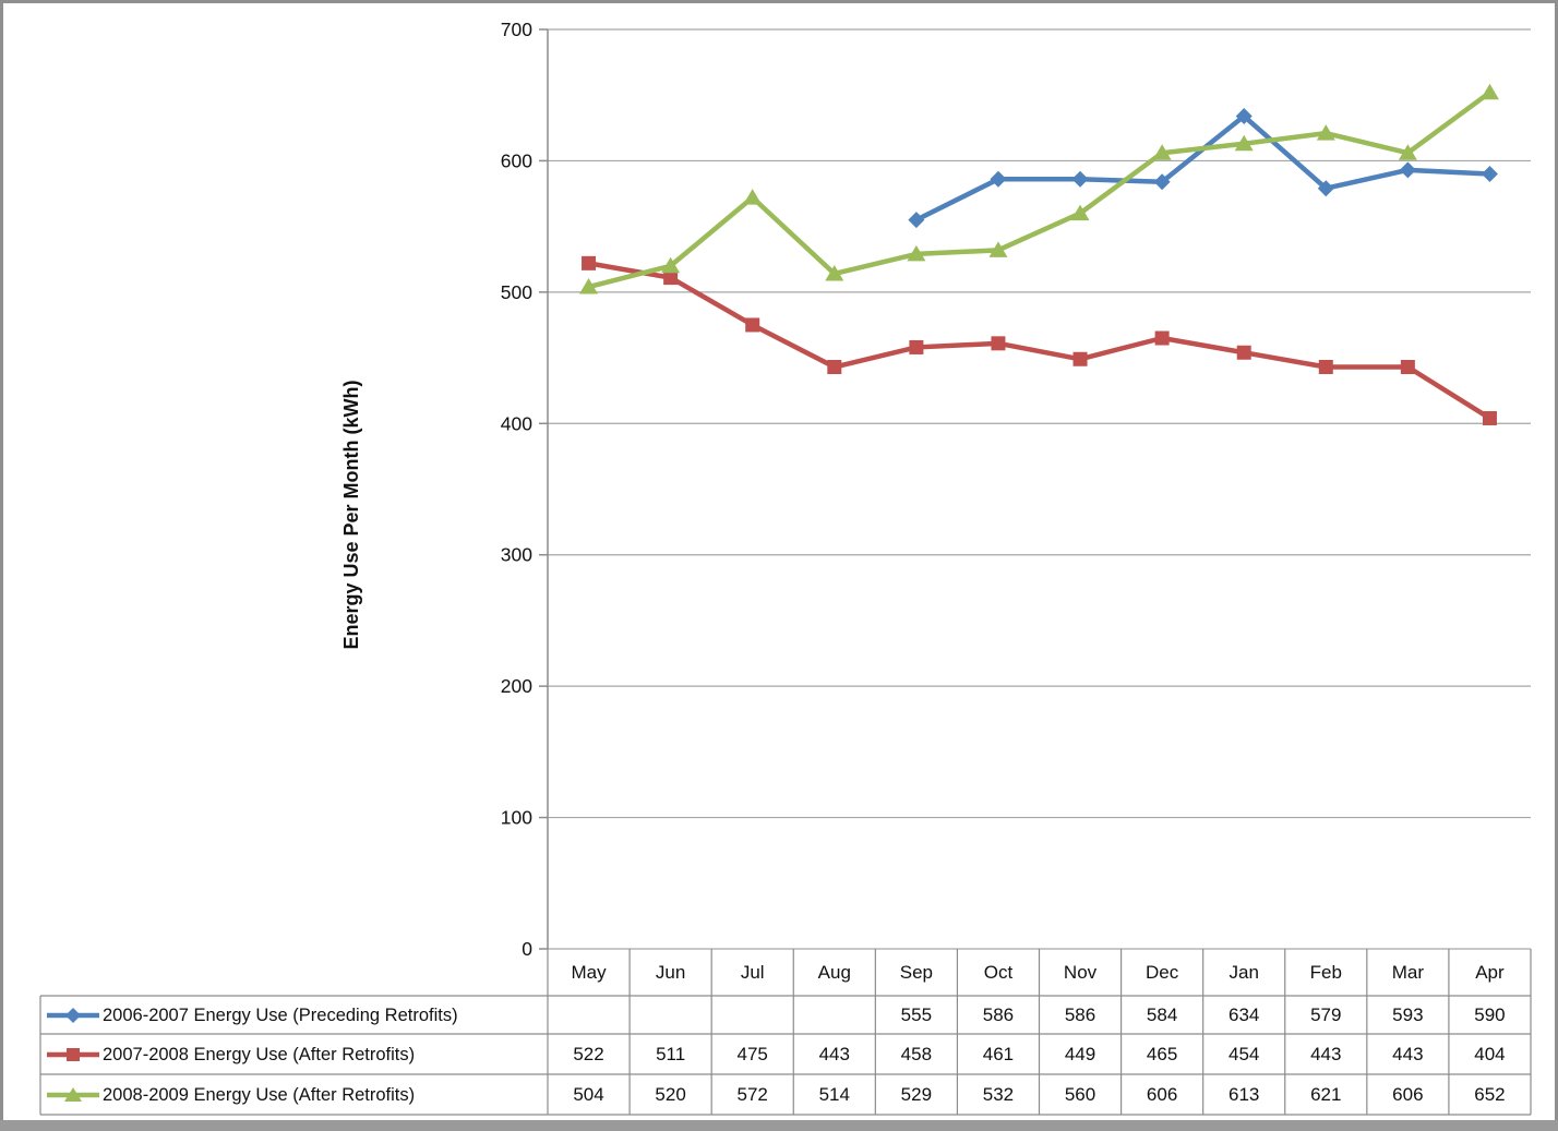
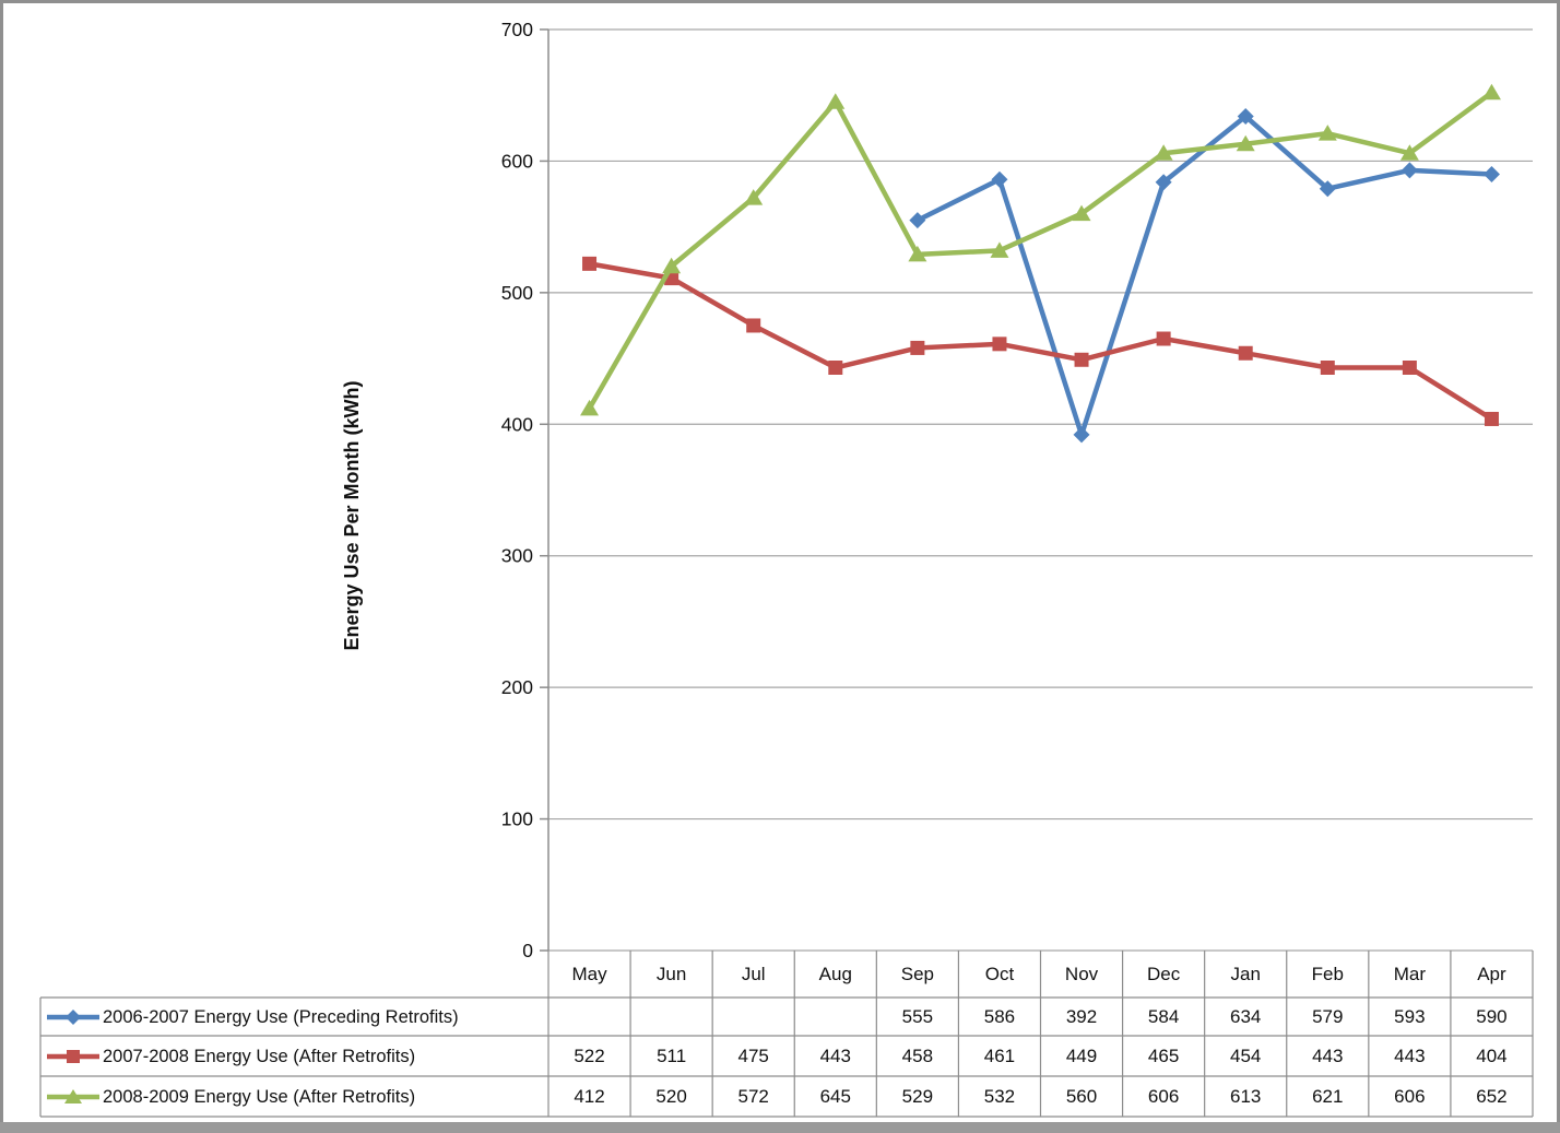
2008-2009 Energy Use (After Retrofits)/May: 504 -> 412
2008-2009 Energy Use (After Retrofits)/Aug: 514 -> 645
2006-2007 Energy Use (Preceding Retrofits)/Nov: 586 -> 392
